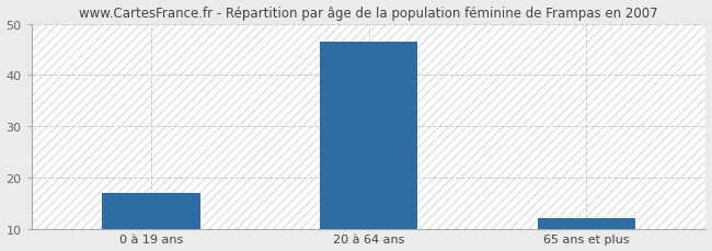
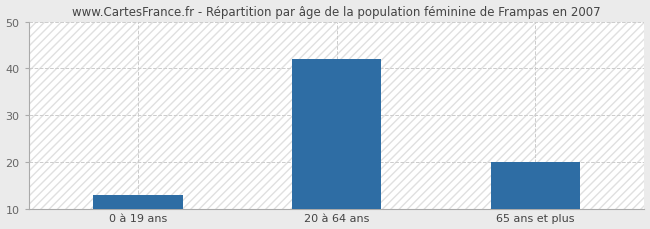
0 à 19 ans: 17.0 -> 13.0
20 à 64 ans: 46.5 -> 42.0
65 ans et plus: 12.0 -> 20.0
